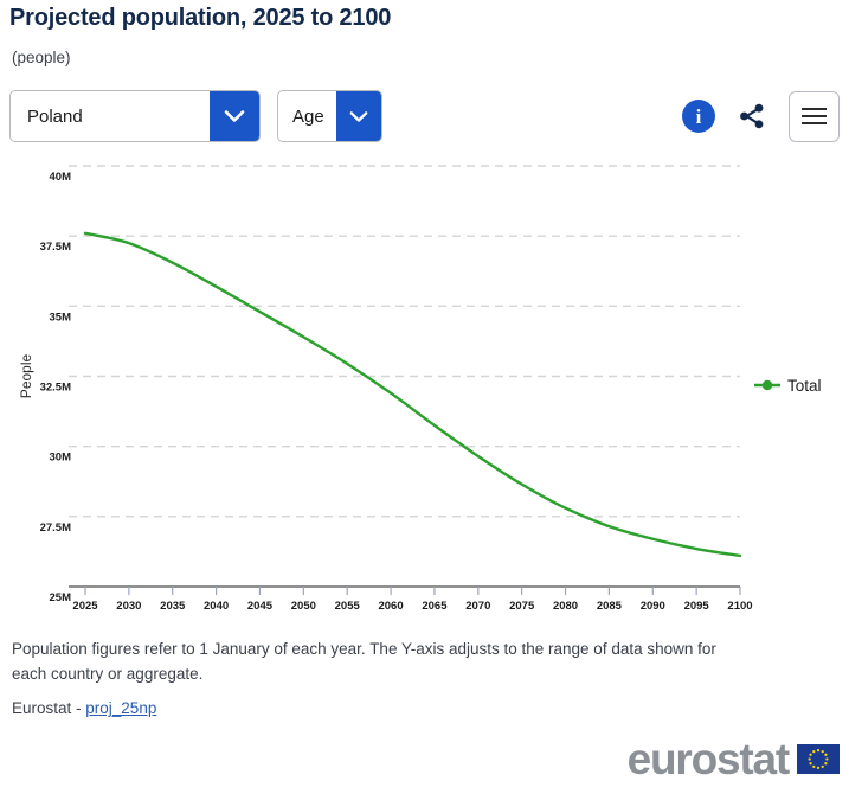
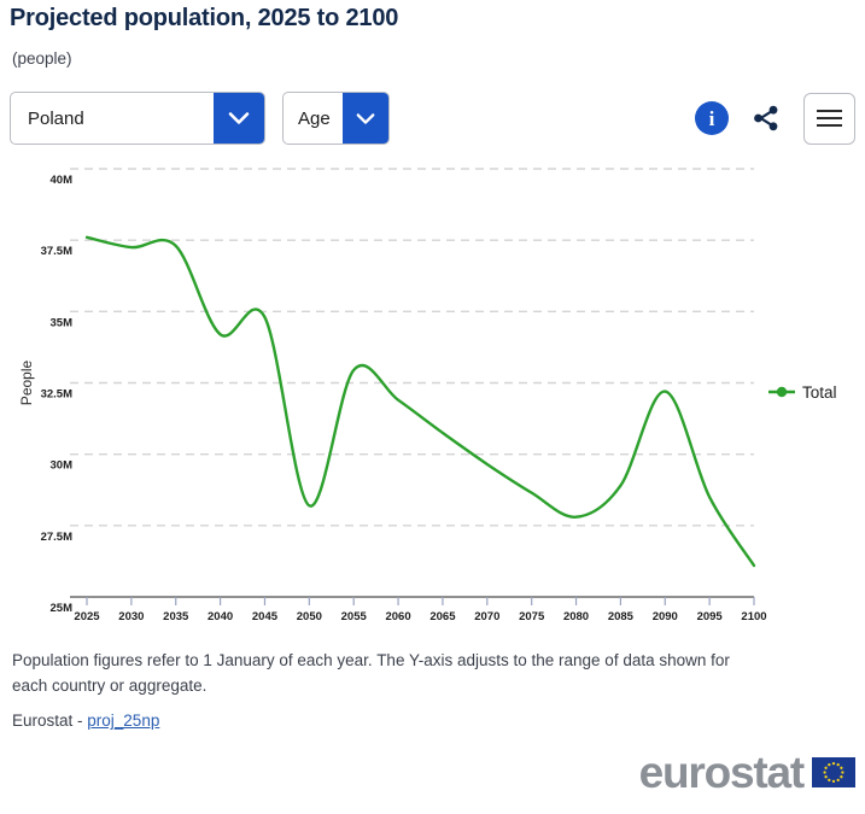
2035: 36.6M -> 37.3M
2040: 35.7M -> 34.2M
2050: 33.9M -> 28.2M
2085: 27.2M -> 28.9M
2090: 26.7M -> 32.2M
2095: 26.4M -> 28.5M
